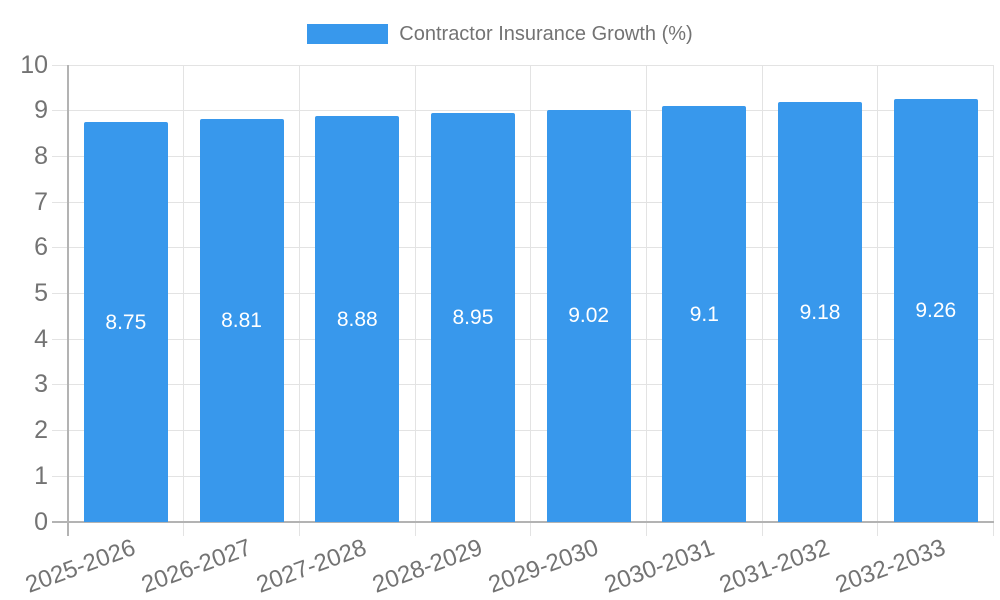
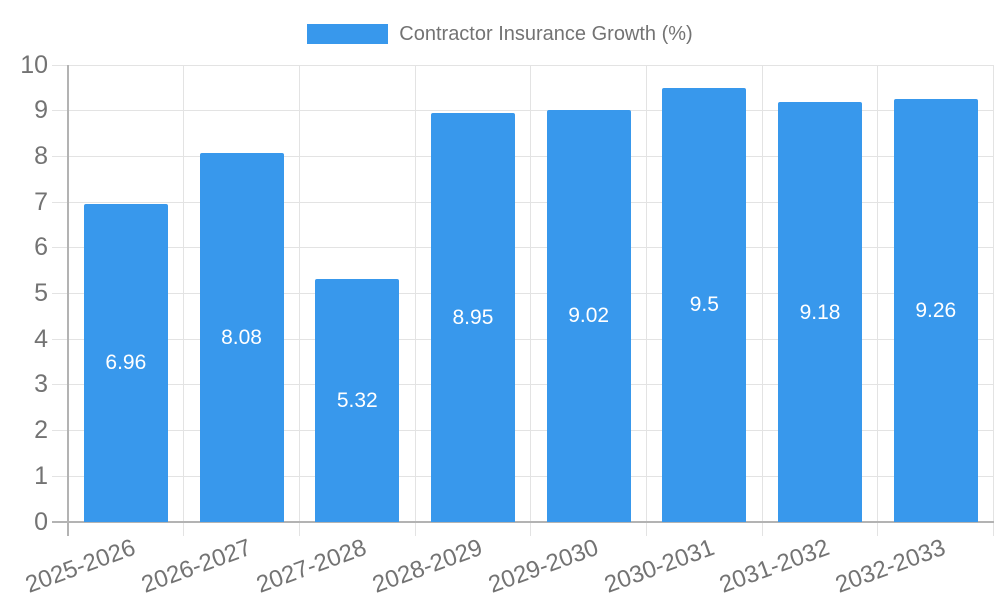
2025-2026: 8.75 -> 6.96
2026-2027: 8.81 -> 8.08
2027-2028: 8.88 -> 5.32
2030-2031: 9.1 -> 9.5
